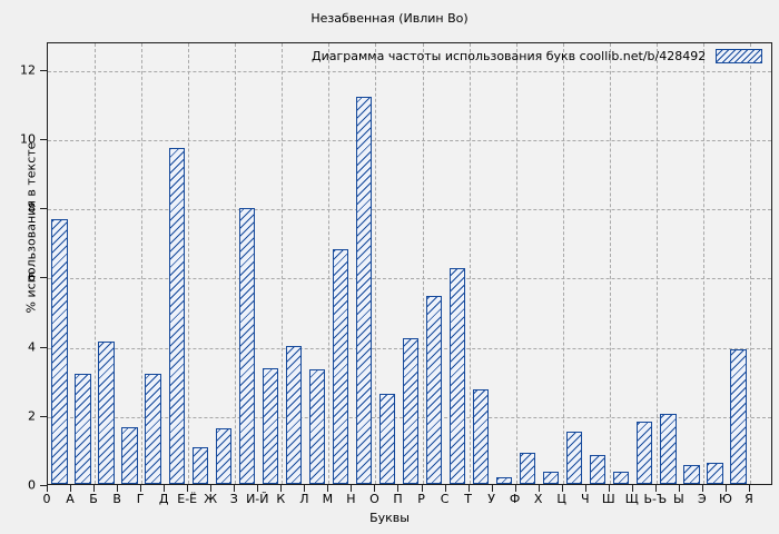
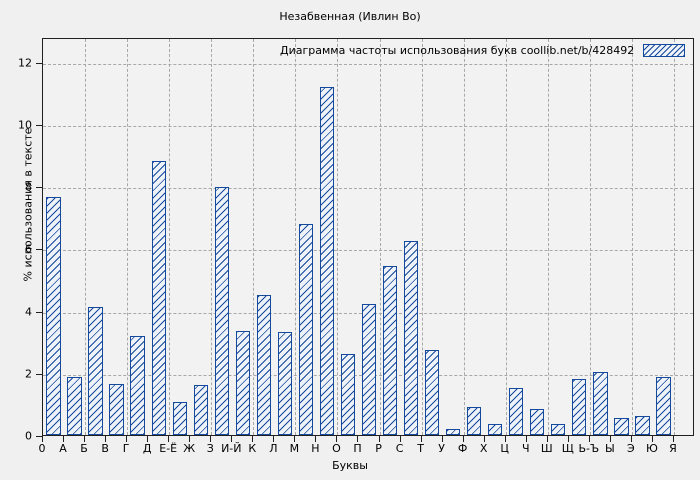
Б: 3.2 -> 1.9
Е-Ё: 9.7 -> 8.8
Л: 4.0 -> 4.5
Я: 3.9 -> 1.9
